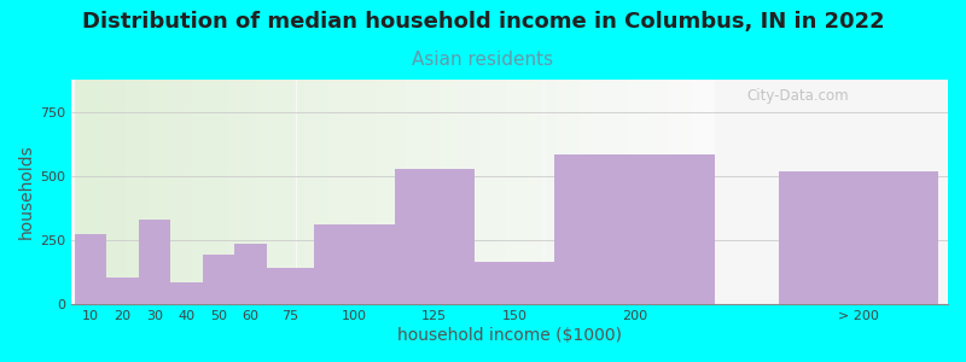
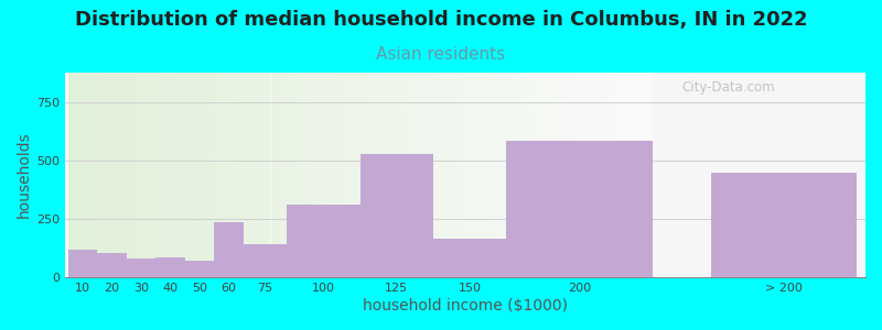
10: 275 -> 120
30: 330 -> 80
50: 195 -> 70
> 200: 520 -> 450
